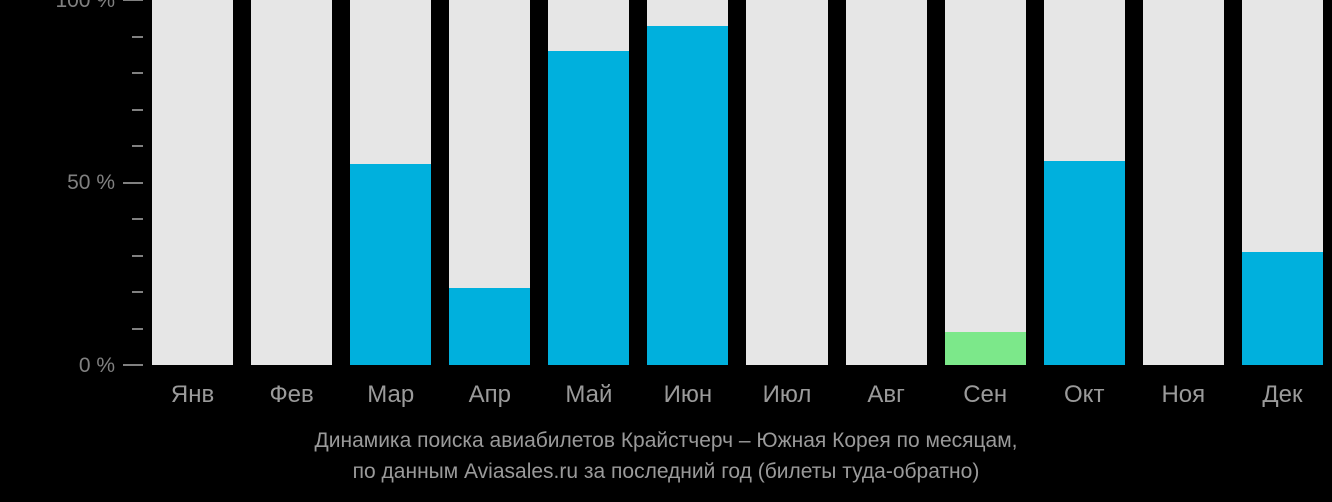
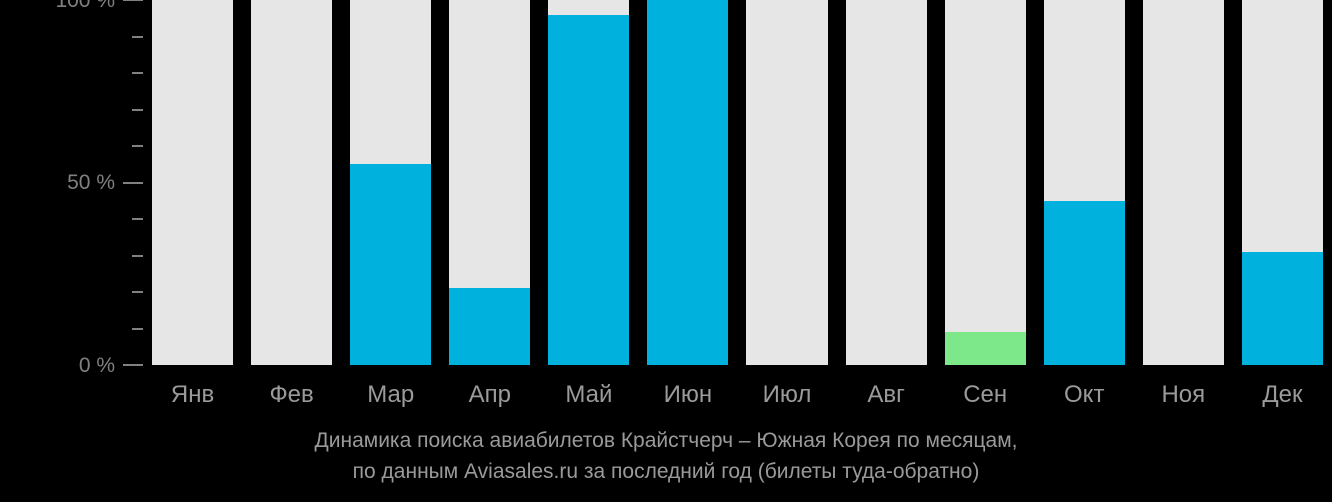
Май: 86% -> 96%
Июн: 93% -> 100%
Окт: 56% -> 45%
